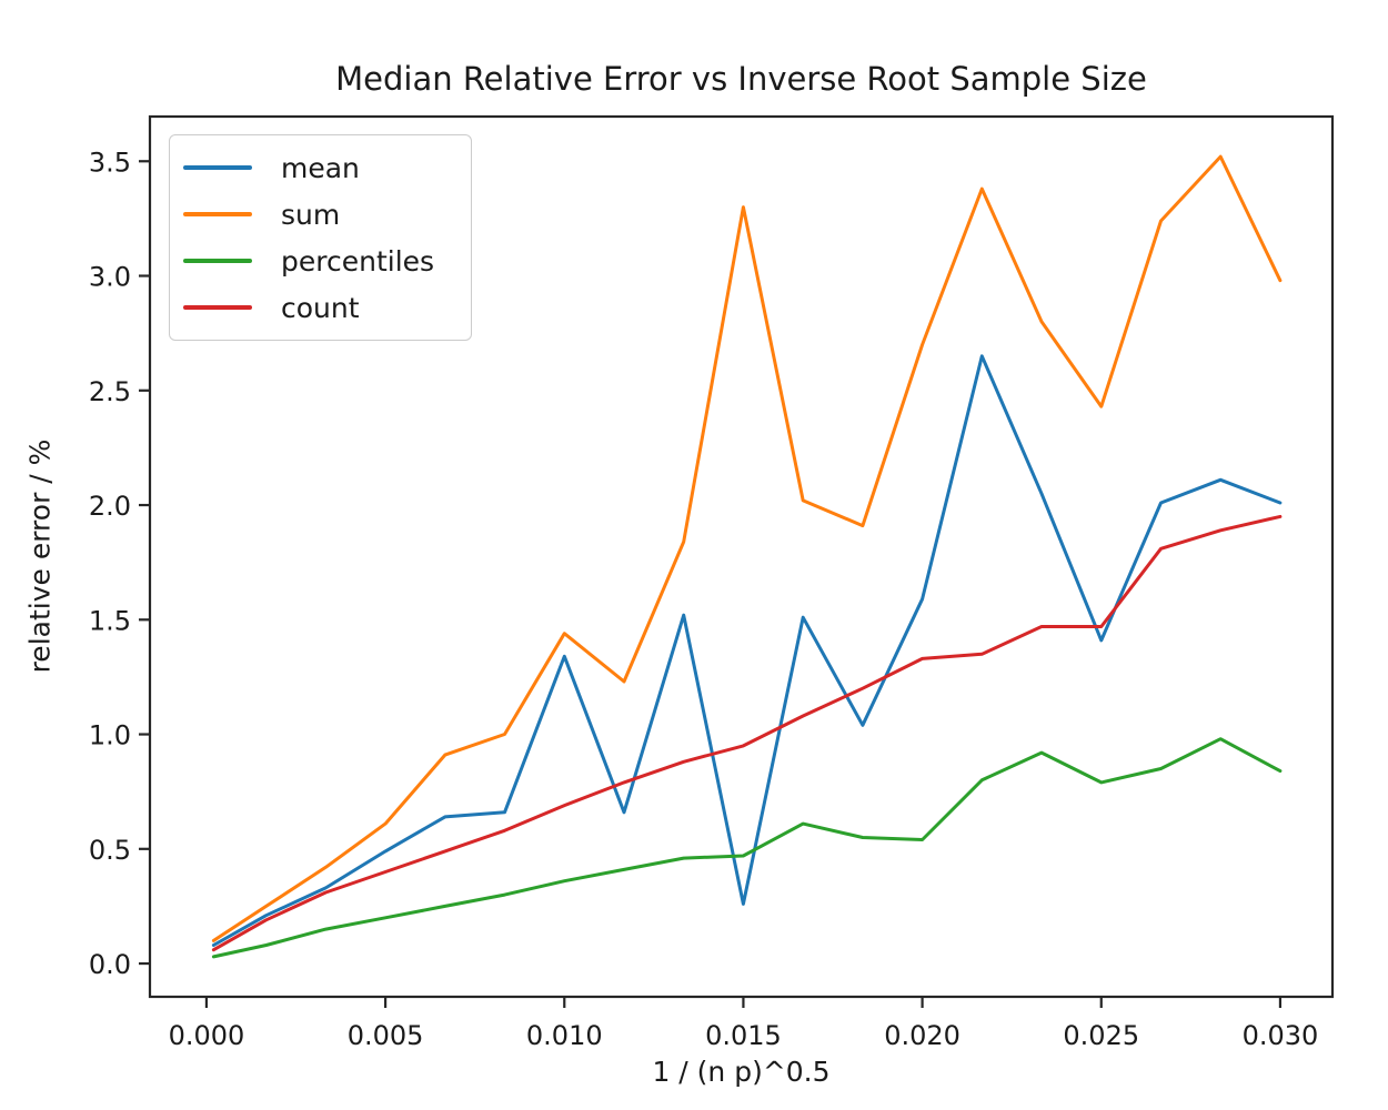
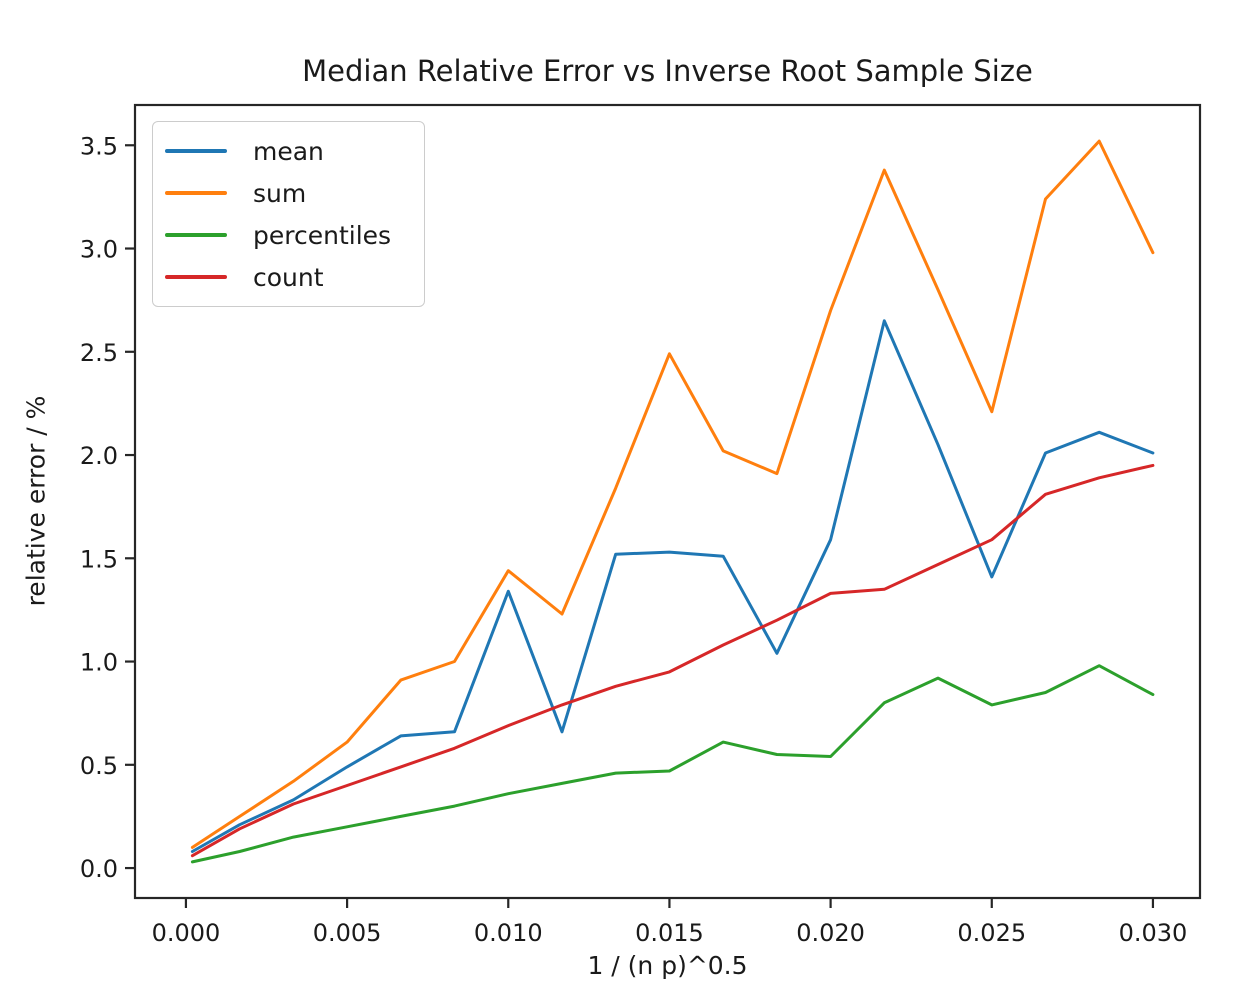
mean/0.015: 0.26 -> 1.53
sum/0.015: 3.30 -> 2.49
sum/0.025: 2.43 -> 2.21
count/0.025: 1.47 -> 1.59
